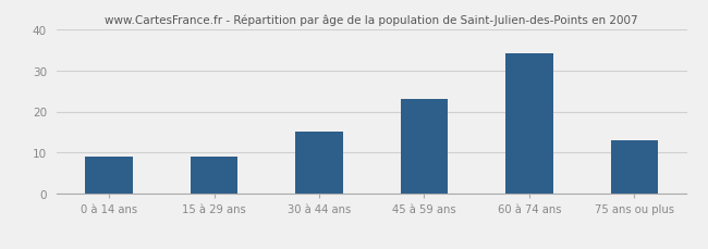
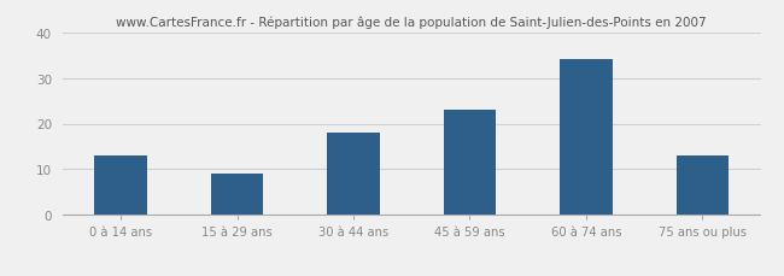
0 à 14 ans: 9 -> 13
30 à 44 ans: 15 -> 18
